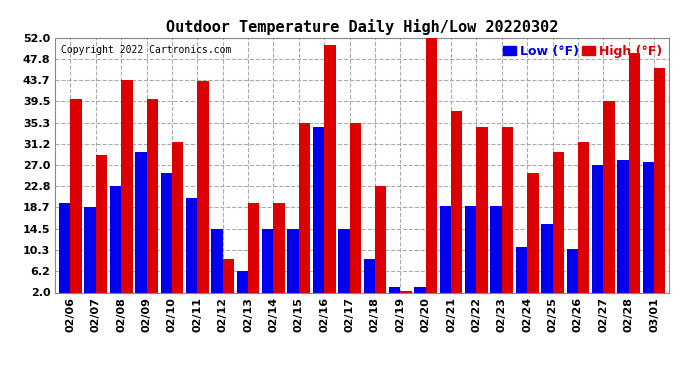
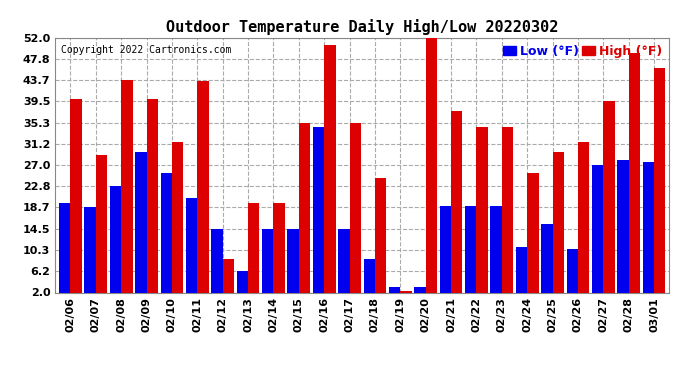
High (°F)/02/18: 22.8 -> 24.4
